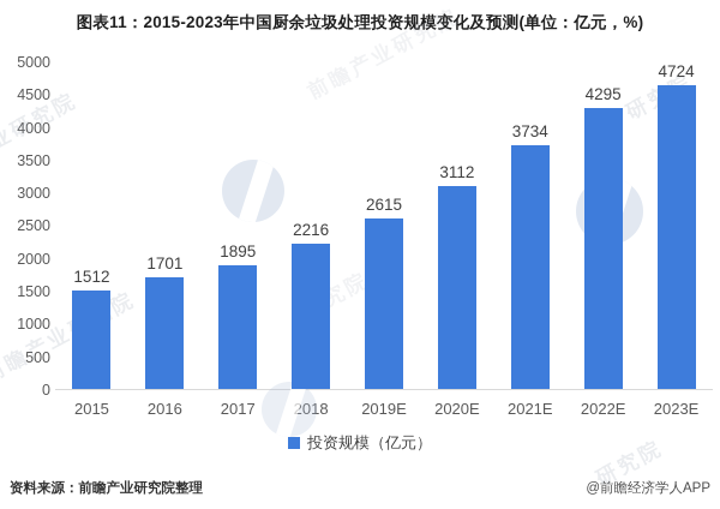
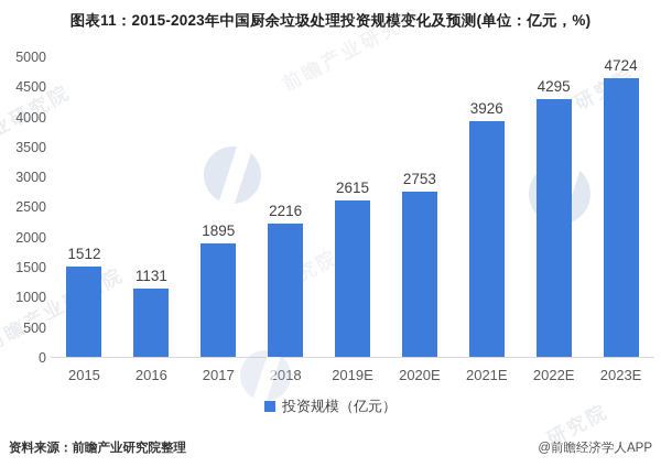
2016: 1701 -> 1131
2020E: 3112 -> 2753
2021E: 3734 -> 3926
